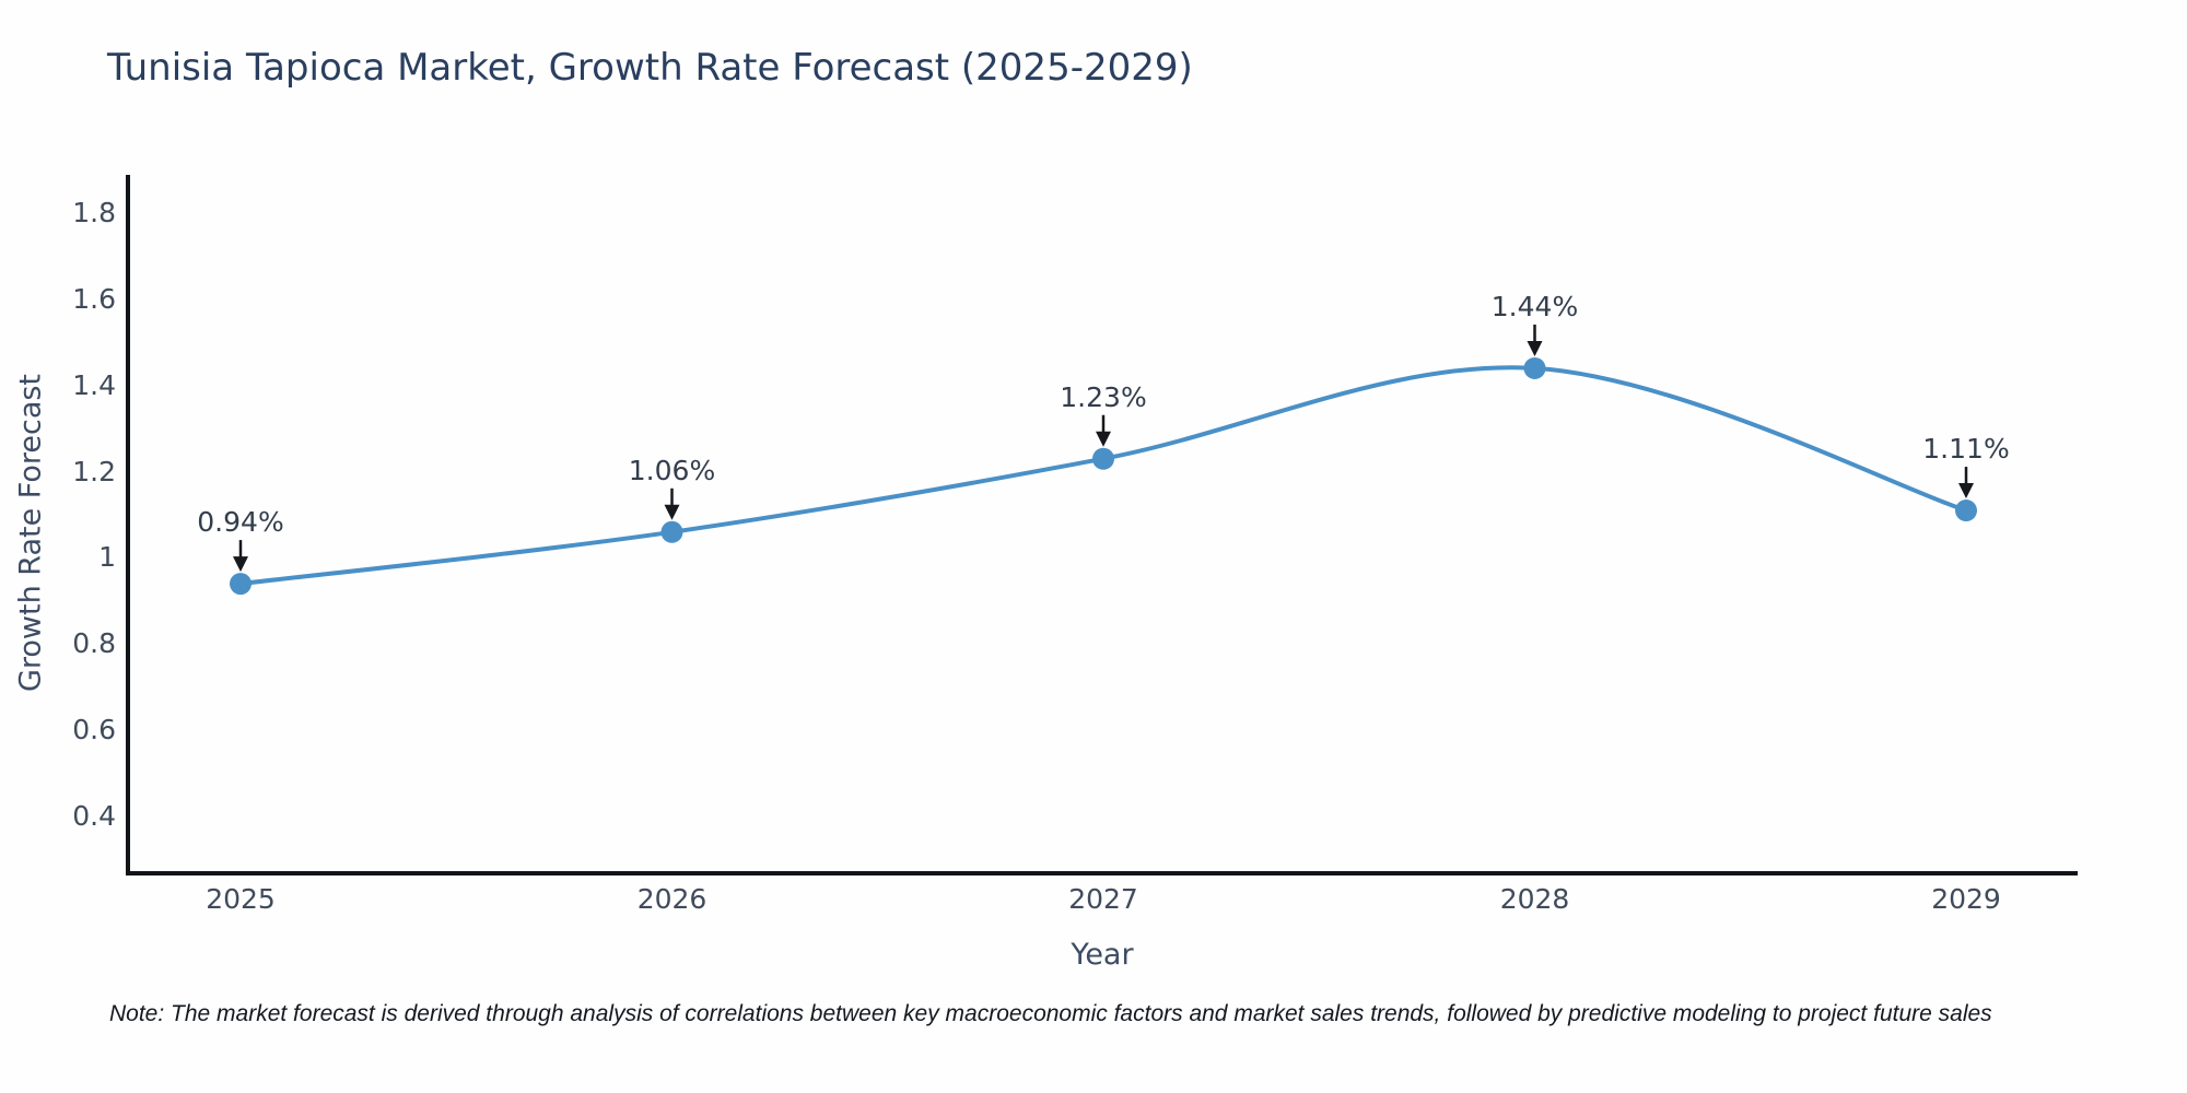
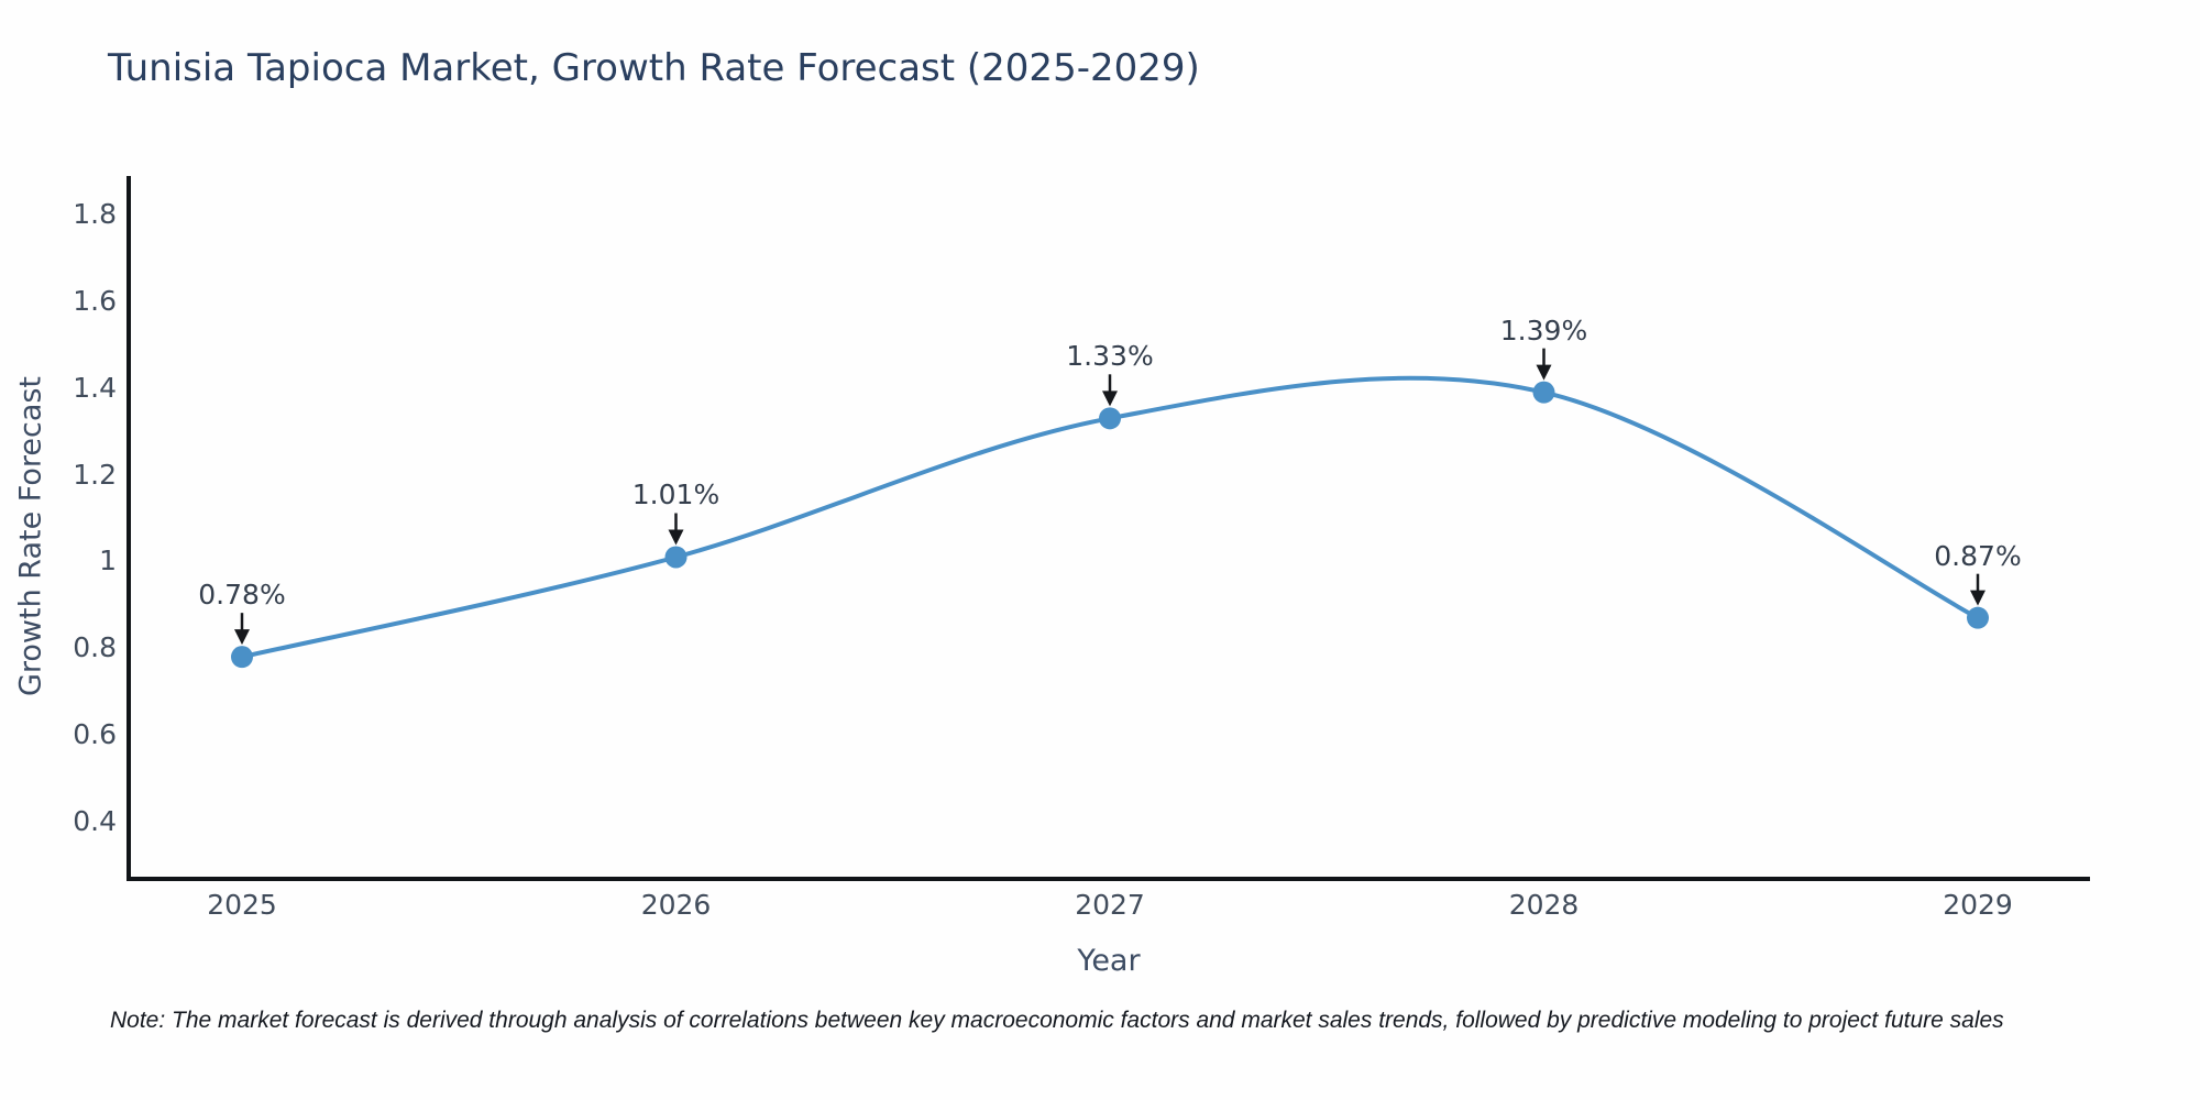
2025: 0.94% -> 0.78%
2026: 1.06% -> 1.01%
2027: 1.23% -> 1.33%
2028: 1.44% -> 1.39%
2029: 1.11% -> 0.87%
